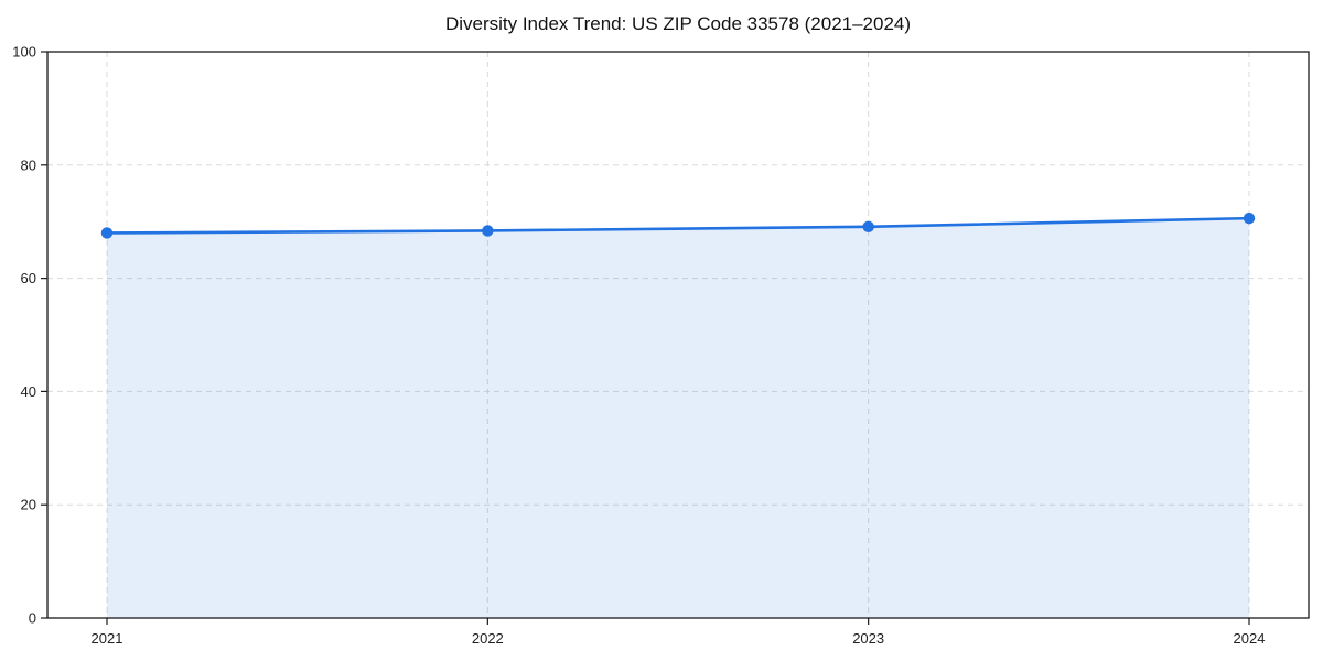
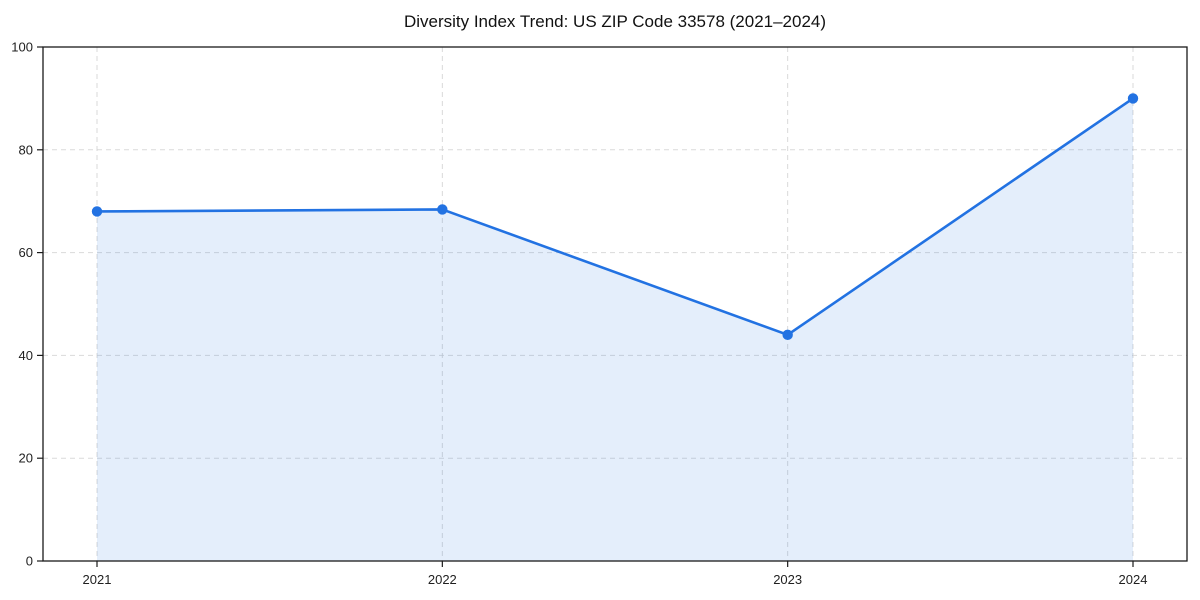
2023: 69 -> 44
2024: 71 -> 90
